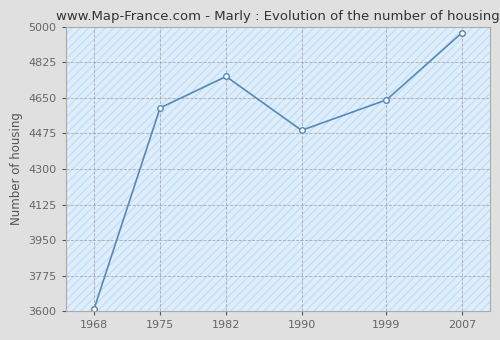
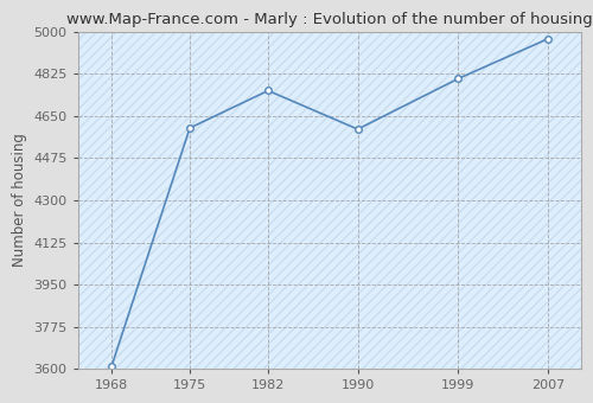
1990: 4490 -> 4595
1999: 4640 -> 4805
